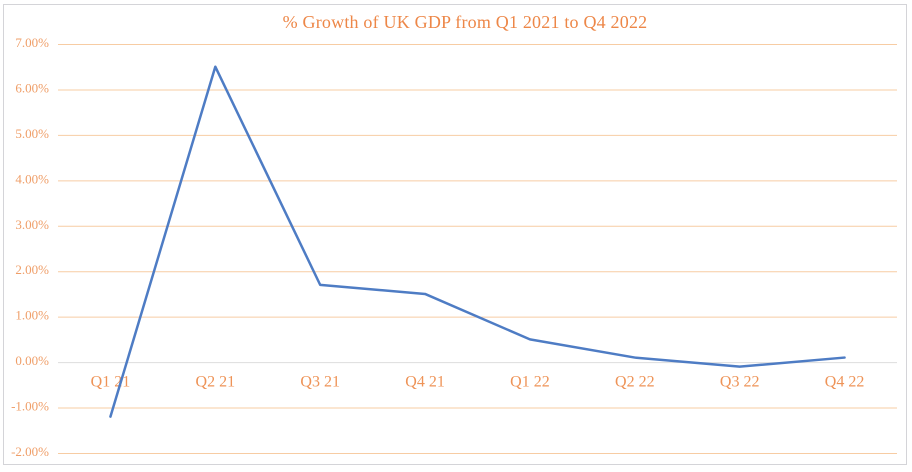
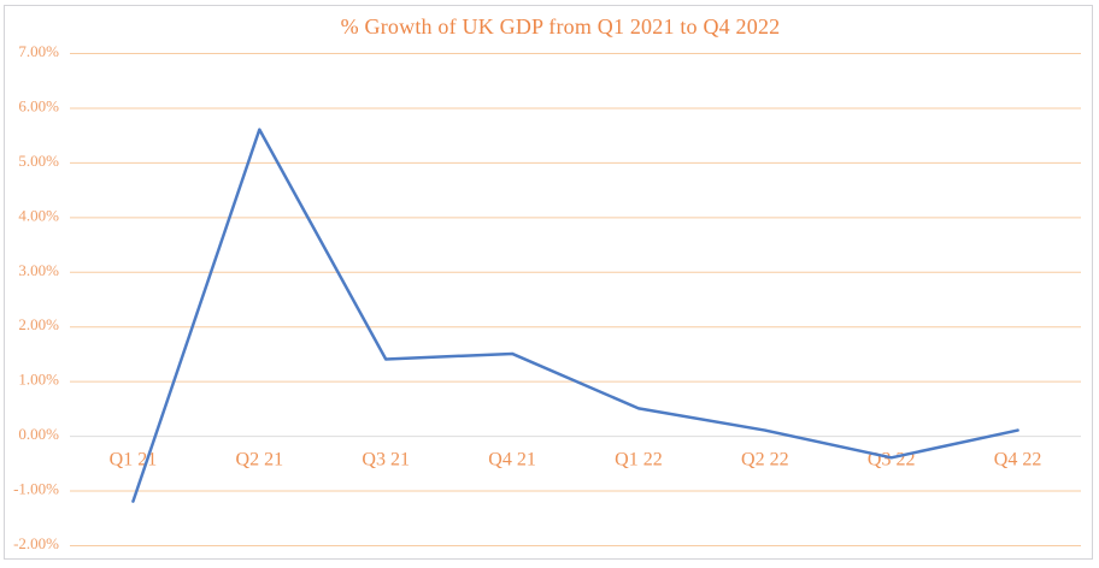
Q2 21: 6.5% -> 5.6%
Q3 21: 1.7% -> 1.4%
Q3 22: -0.1% -> -0.4%
